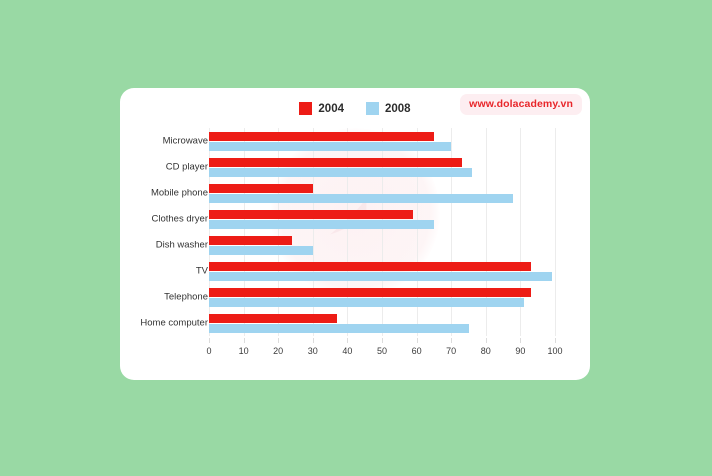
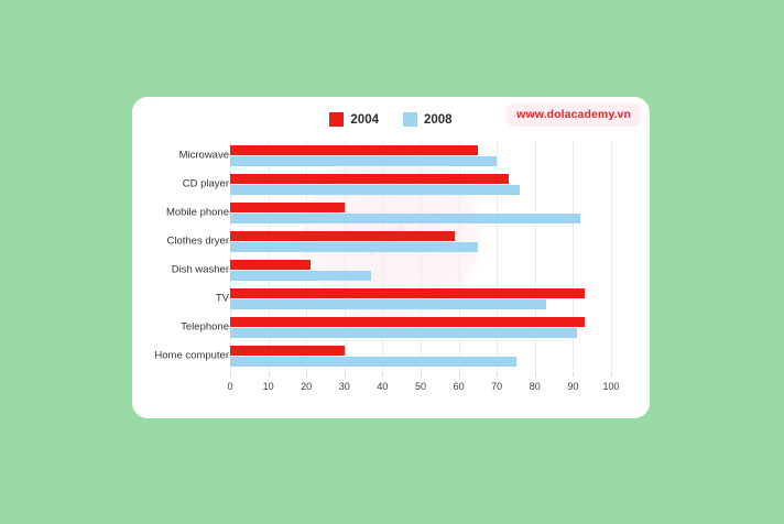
2008/Mobile phone: 88 -> 92
2004/Dish washer: 24 -> 21
2008/Dish washer: 30 -> 37
2008/TV: 99 -> 83
2004/Home computer: 37 -> 30
